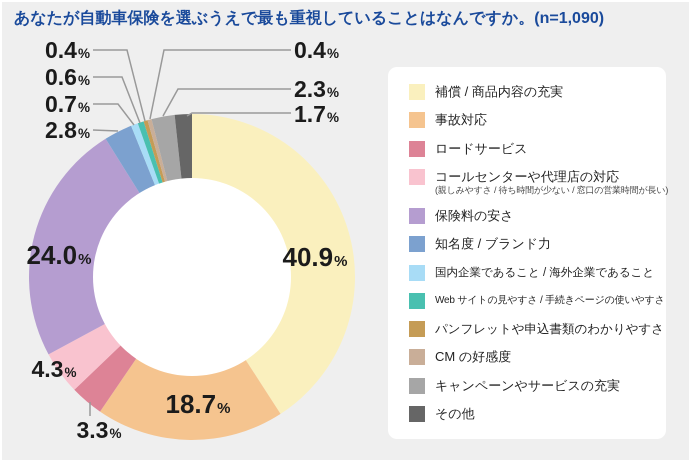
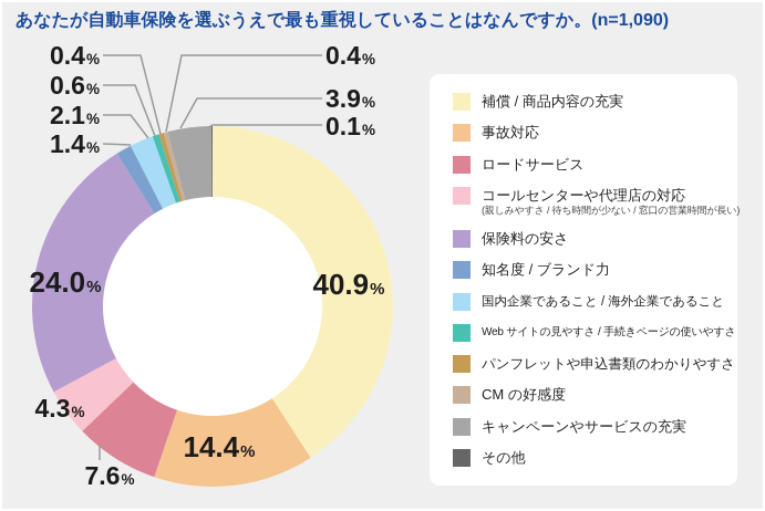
事故対応: 18.7 -> 14.4
ロードサービス: 3.3 -> 7.6
知名度 / ブランド力: 2.8 -> 1.4
国内企業であること / 海外企業であること: 0.7 -> 2.1
キャンペーンやサービスの充実: 2.3 -> 3.9
その他: 1.7 -> 0.1
